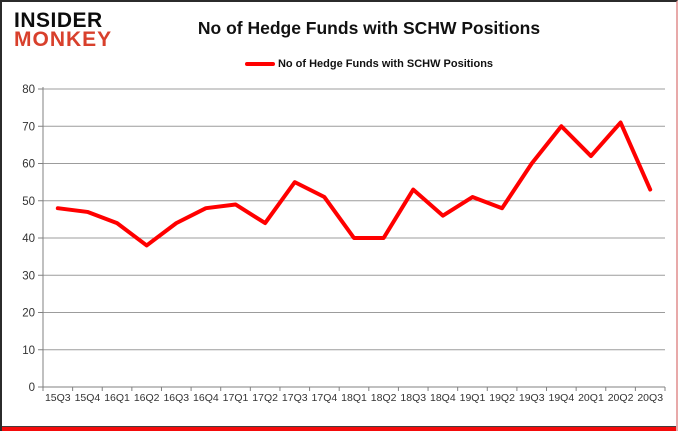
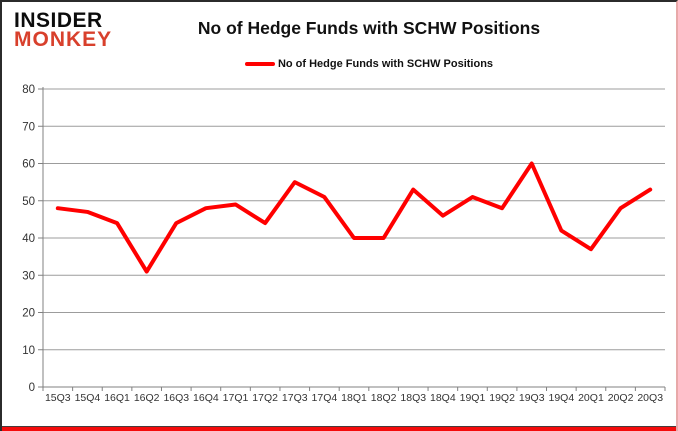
16Q2: 38 -> 31
19Q4: 70 -> 42
20Q1: 62 -> 37
20Q2: 71 -> 48
